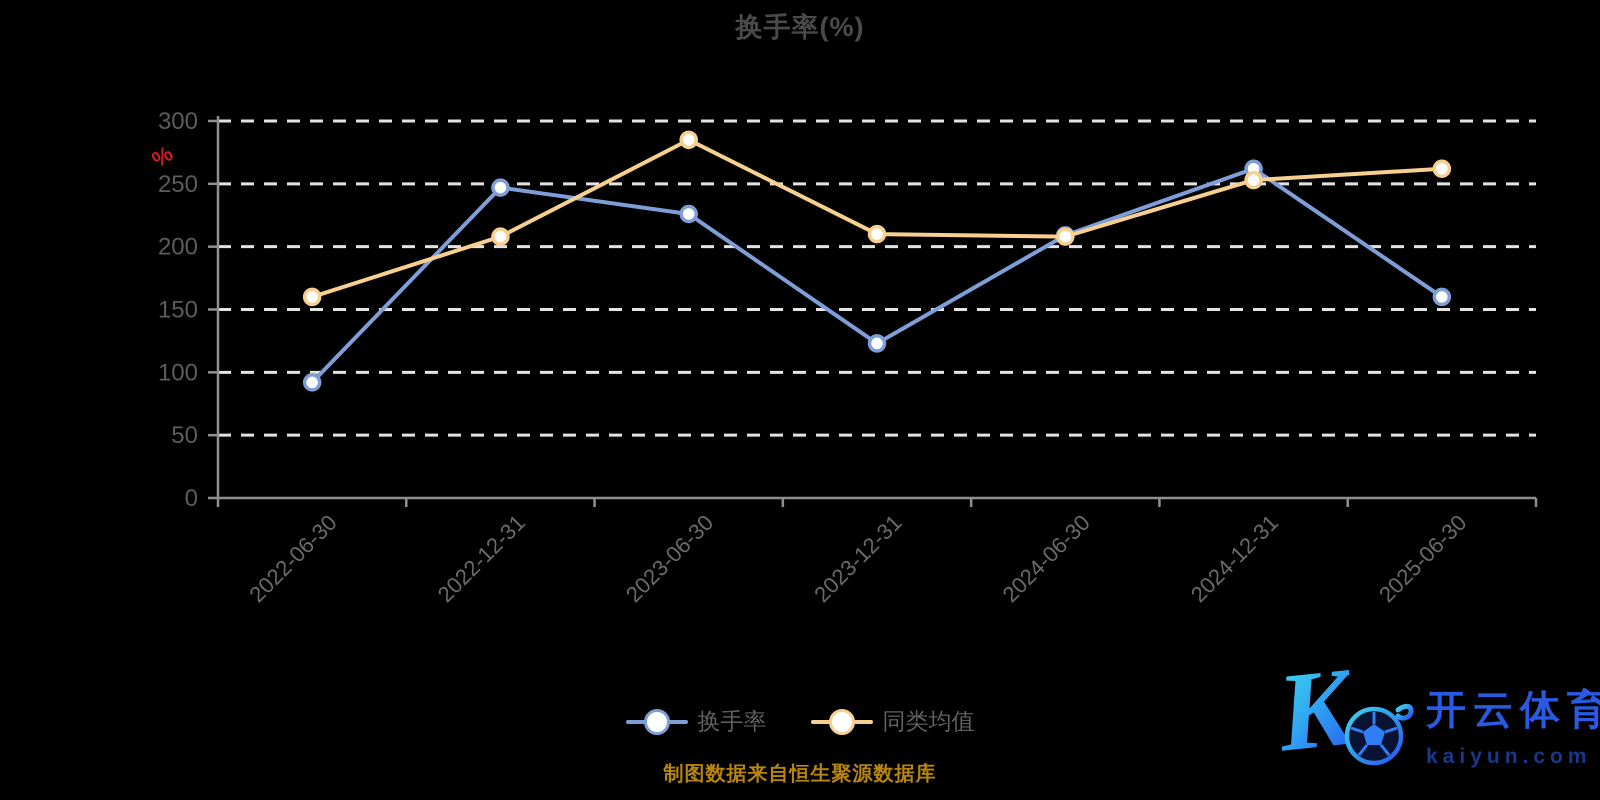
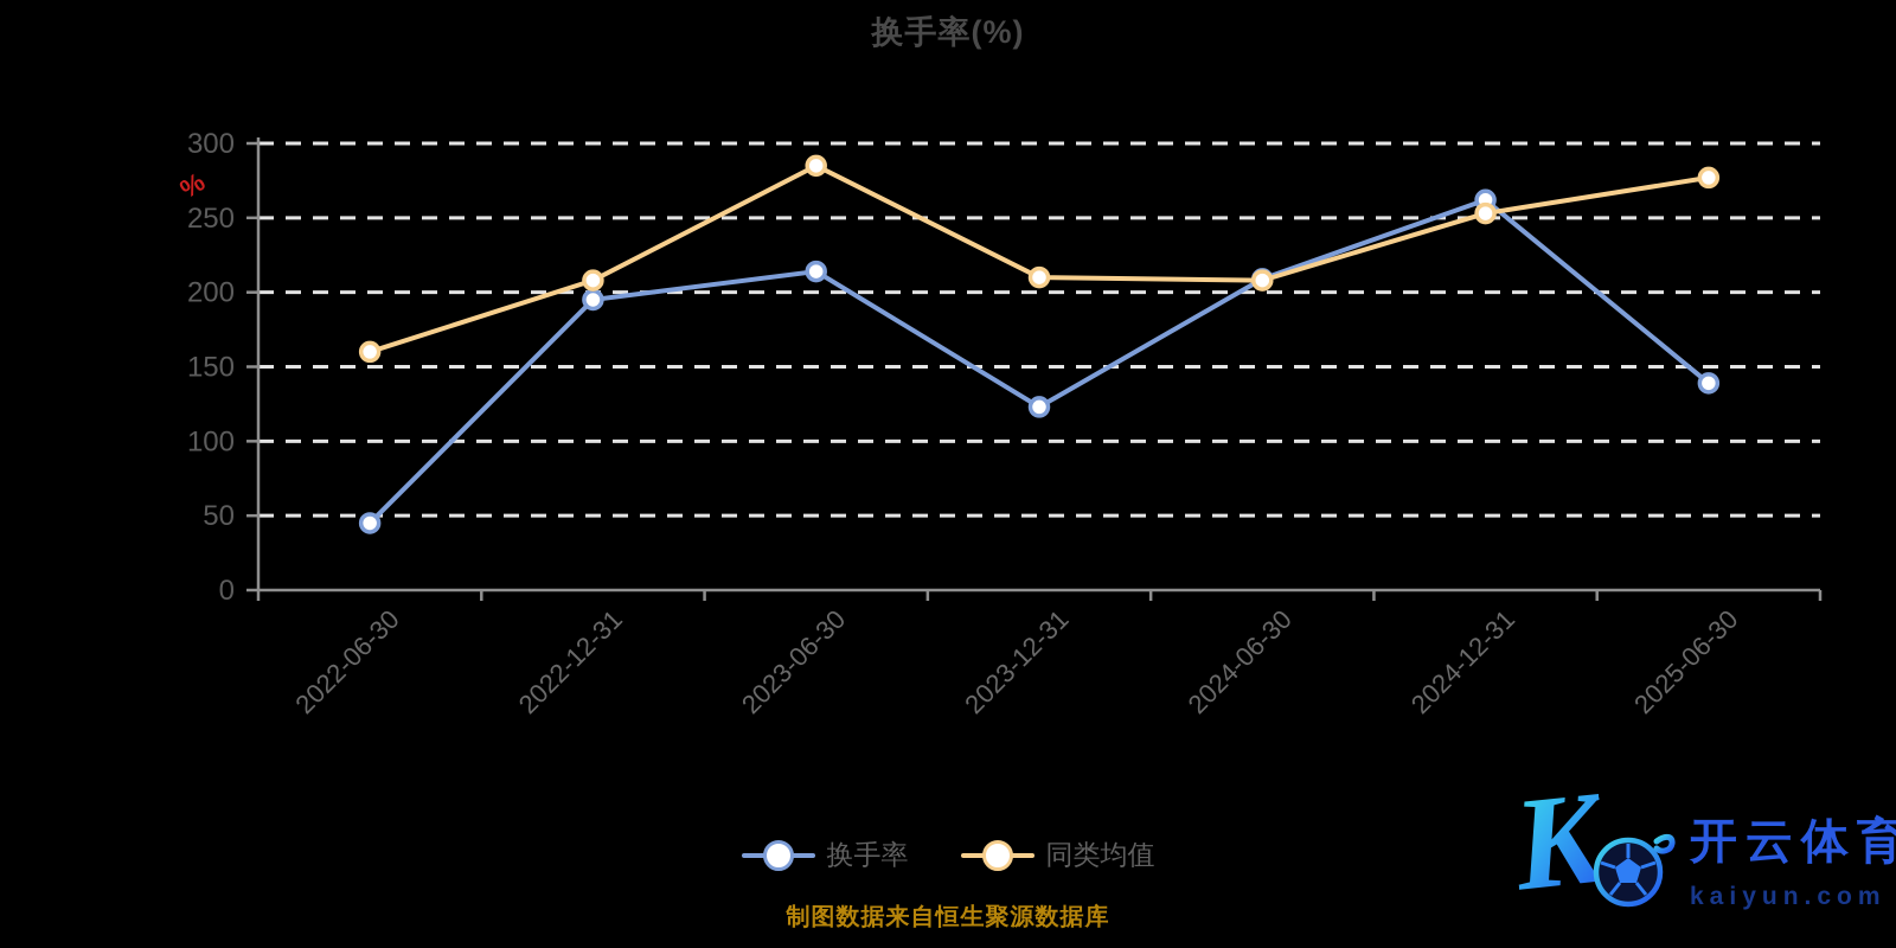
换手率/2022-06-30: 92 -> 45
换手率/2022-12-31: 247 -> 195
换手率/2023-06-30: 226 -> 214
换手率/2025-06-30: 160 -> 139
同类均值/2025-06-30: 262 -> 277
